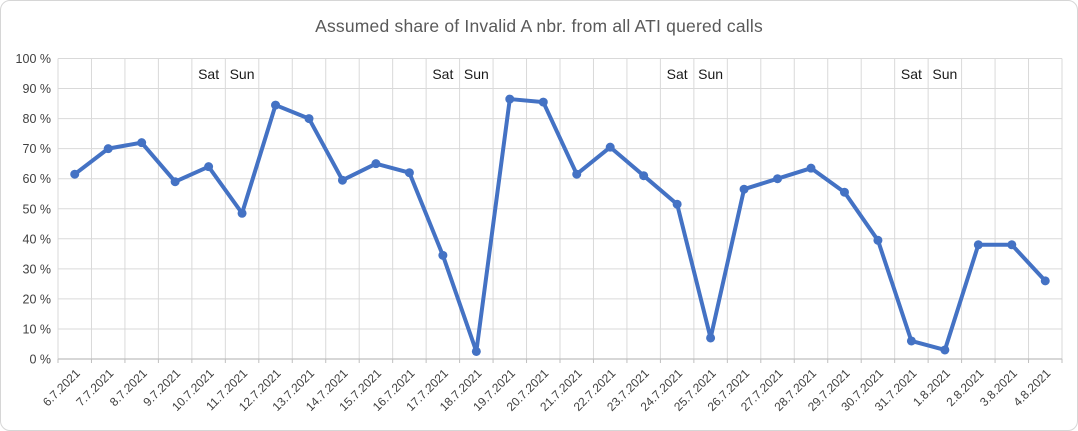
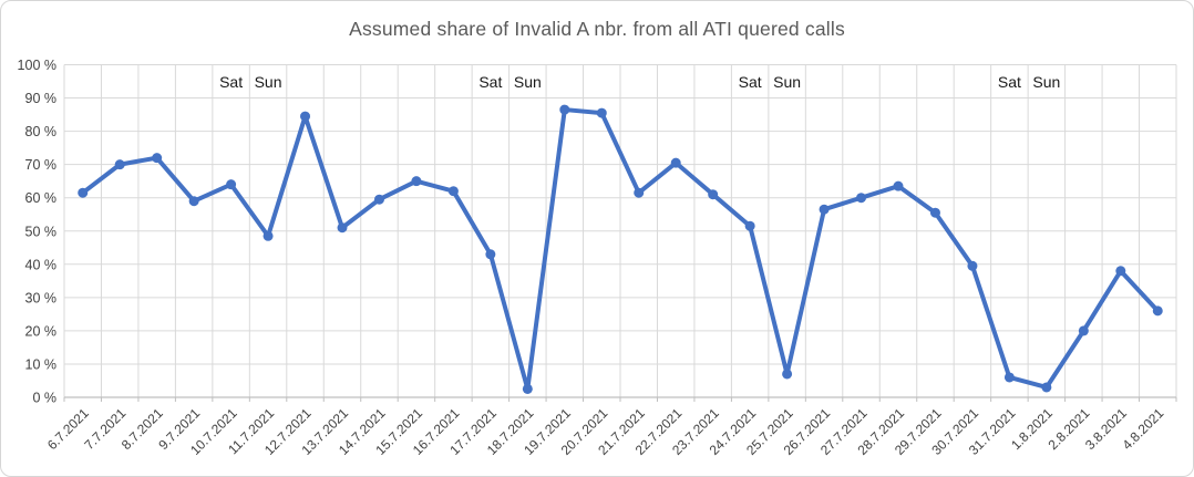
13.7.2021: 80% -> 51%
17.7.2021: 34% -> 43%
2.8.2021: 38% -> 20%
